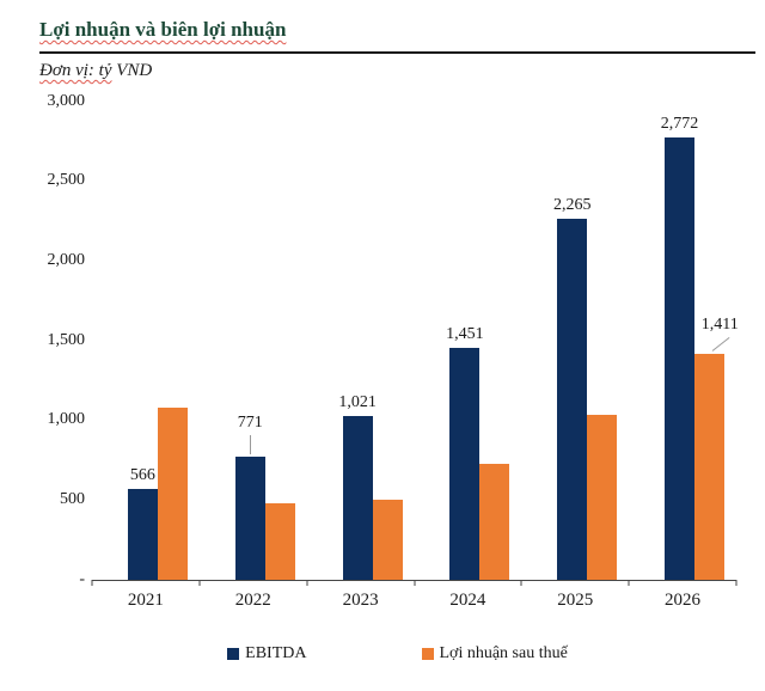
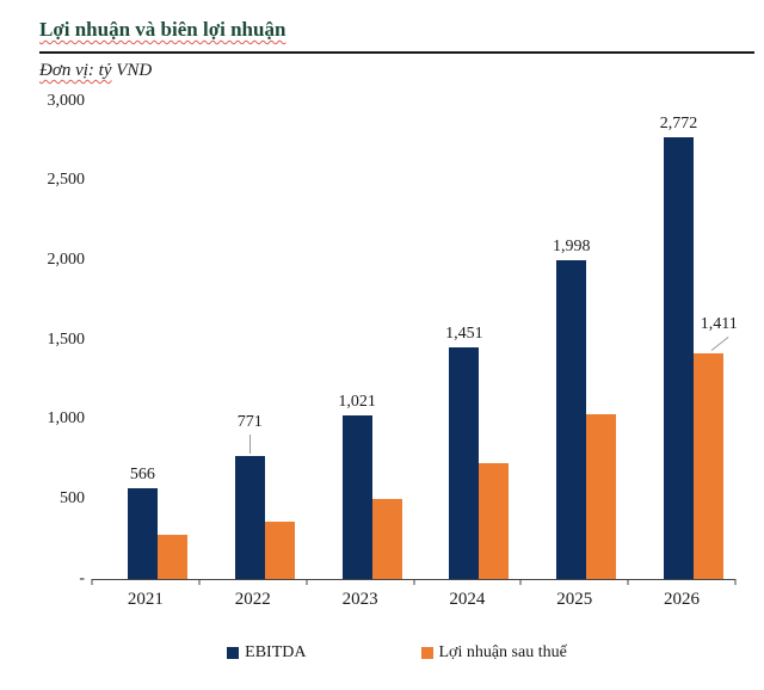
Lợi nhuận sau thuế/2021: 1080 -> 280
Lợi nhuận sau thuế/2022: 480 -> 360
EBITDA/2025: 2,265 -> 1,998
